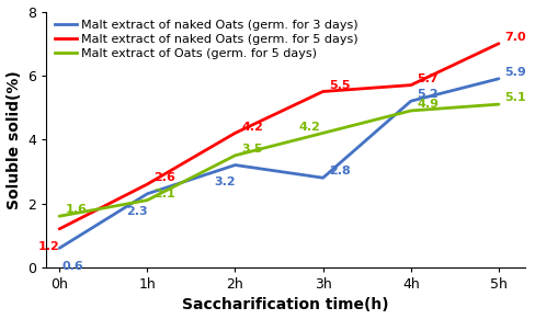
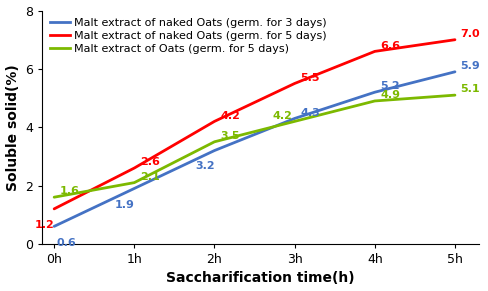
Malt extract of naked Oats (germ. for 3 days)/1h: 2.3 -> 1.9
Malt extract of naked Oats (germ. for 3 days)/3h: 2.8 -> 4.3
Malt extract of naked Oats (germ. for 5 days)/4h: 5.7 -> 6.6
